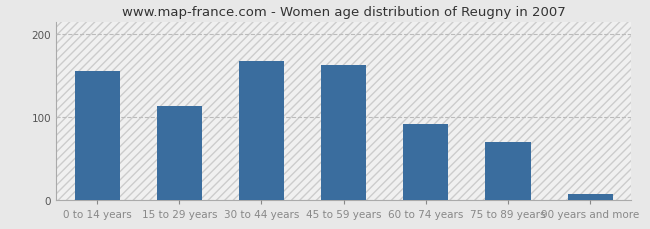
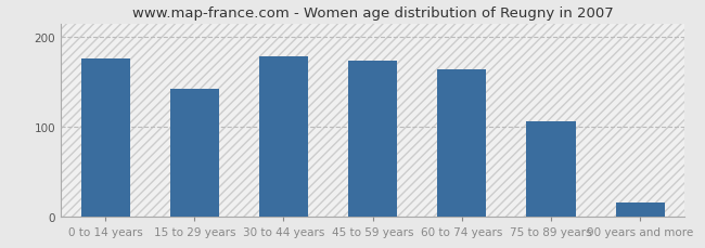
0 to 14 years: 155 -> 176
15 to 29 years: 113 -> 142
30 to 44 years: 167 -> 178
45 to 59 years: 163 -> 174
60 to 74 years: 91 -> 164
75 to 89 years: 70 -> 106
90 years and more: 7 -> 16
